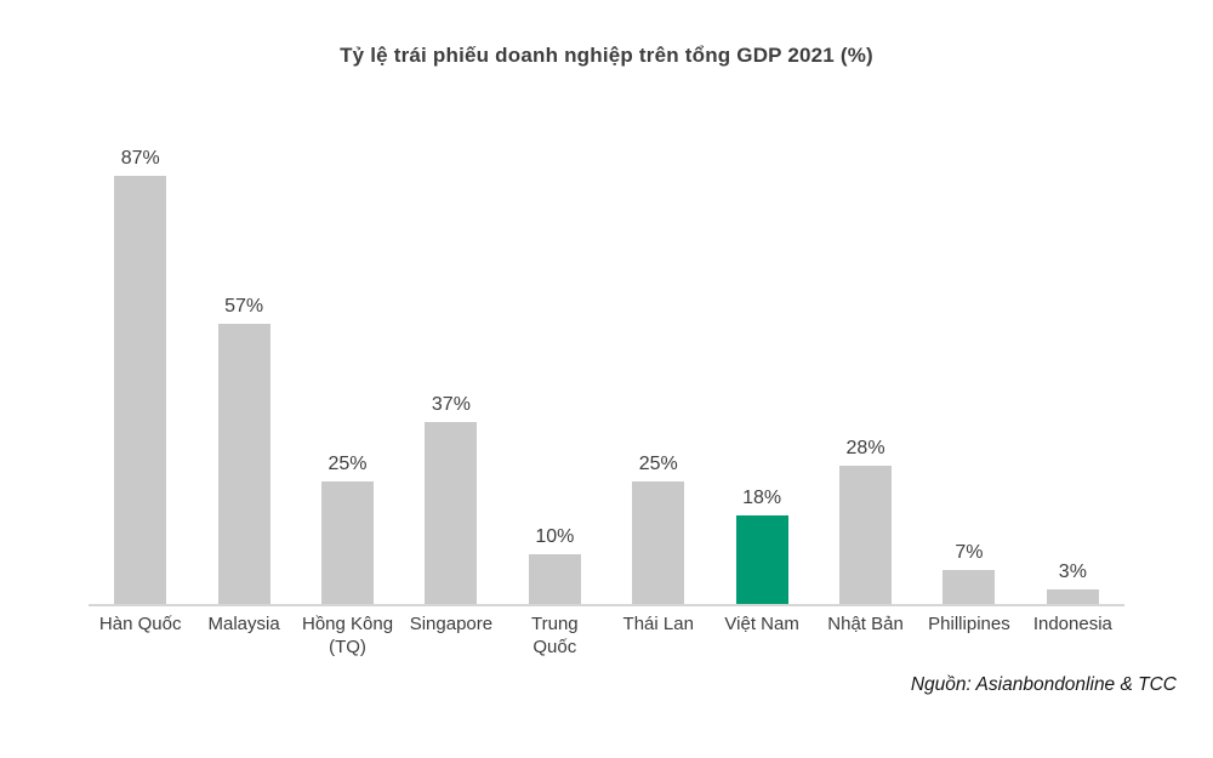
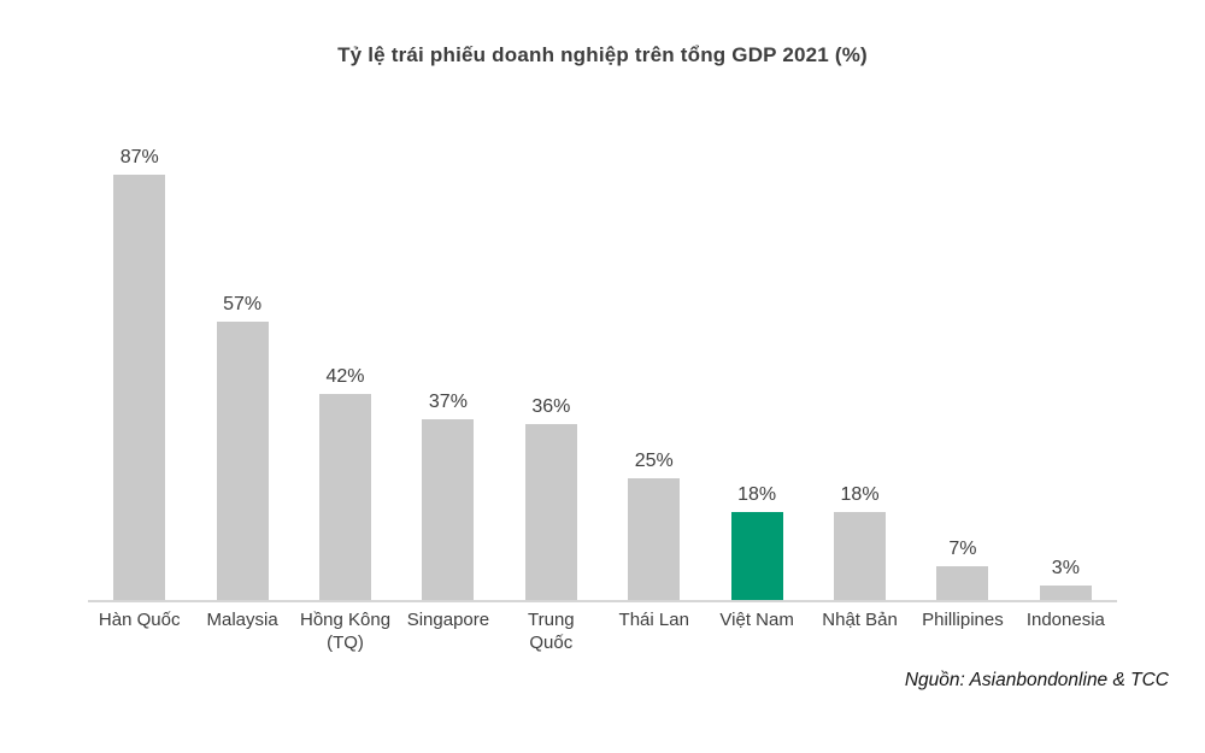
Hồng Kông (TQ): 25% -> 42%
Trung Quốc: 10% -> 36%
Nhật Bản: 28% -> 18%
